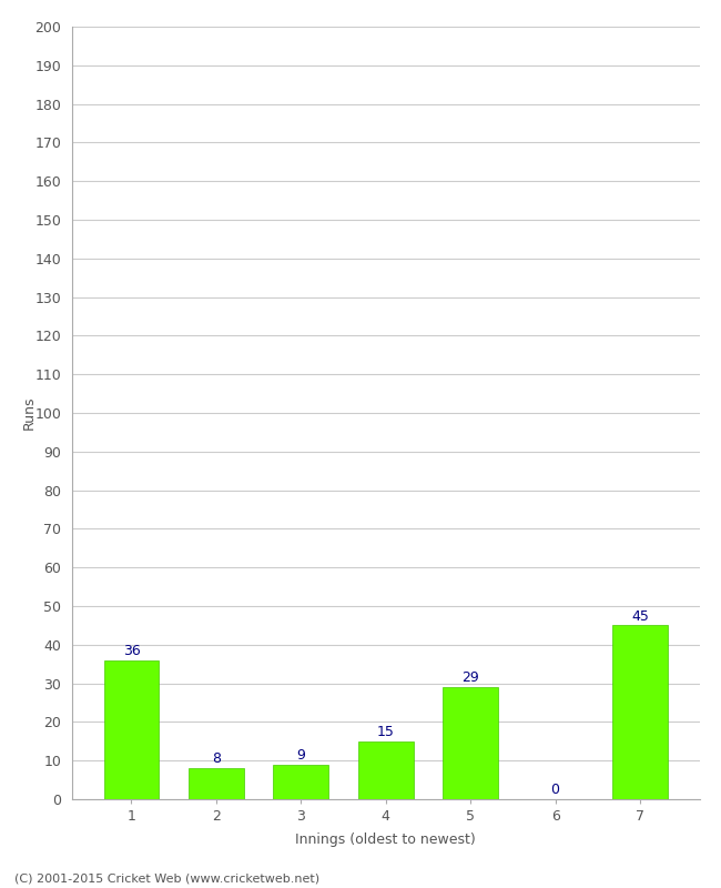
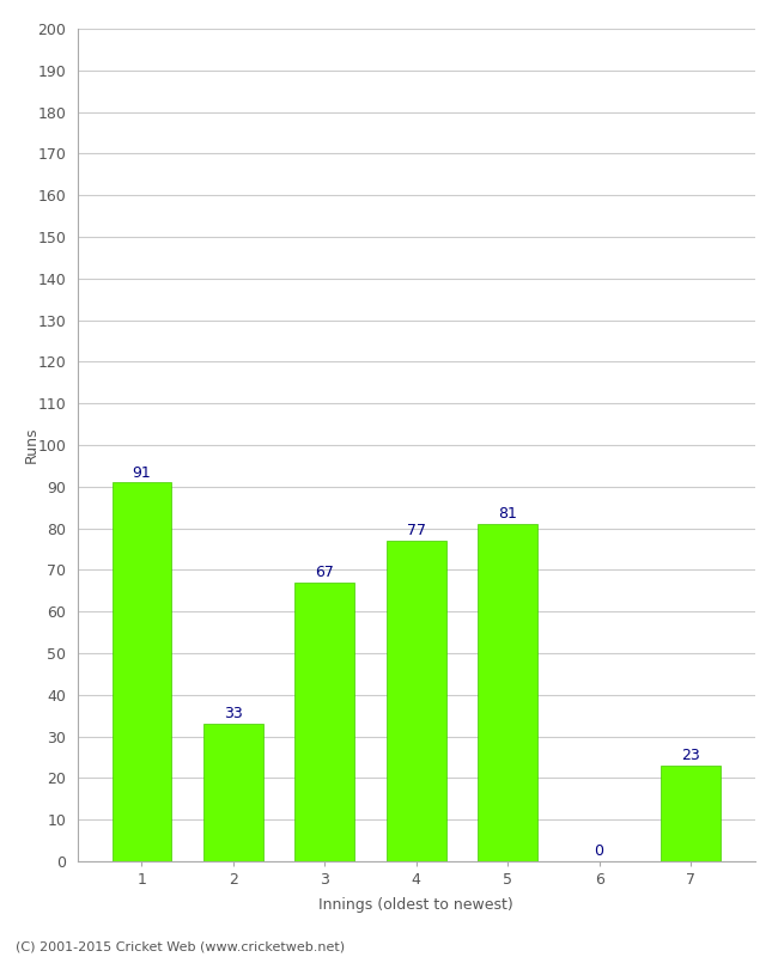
1: 36 -> 91
2: 8 -> 33
3: 9 -> 67
4: 15 -> 77
5: 29 -> 81
7: 45 -> 23
